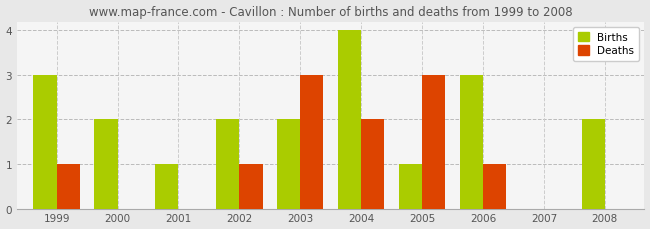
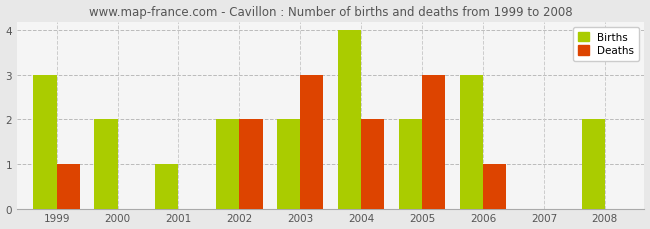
Deaths/2002: 1 -> 2
Births/2005: 1 -> 2
